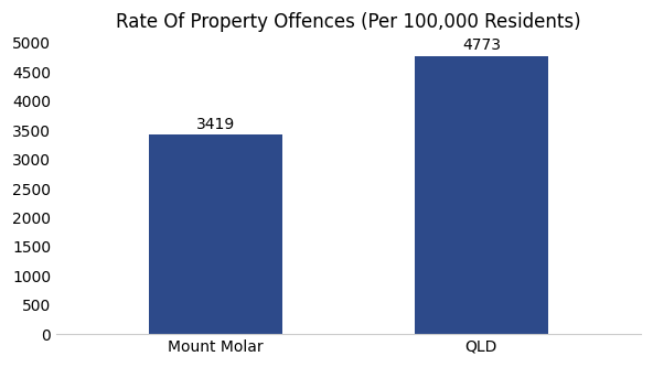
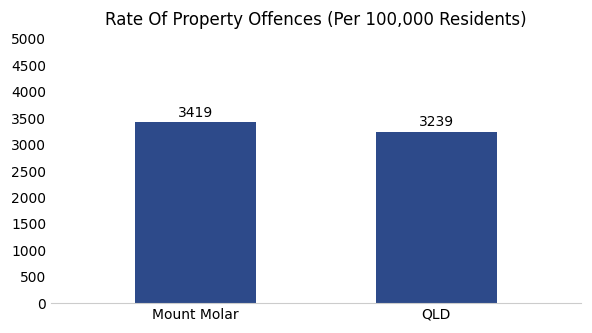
QLD: 4773 -> 3239
